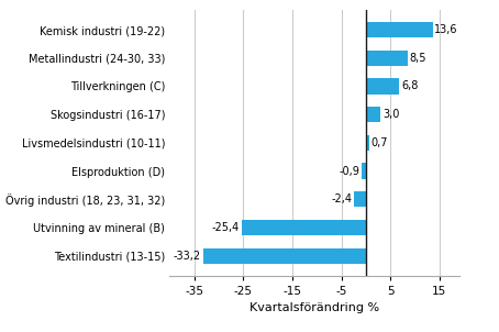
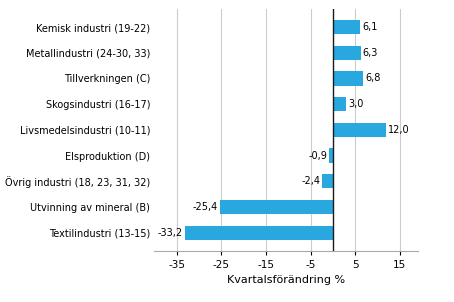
Kemisk industri (19-22): 13,6 -> 6,1
Metallindustri (24-30, 33): 8,5 -> 6,3
Livsmedelsindustri (10-11): 0,7 -> 12,0
